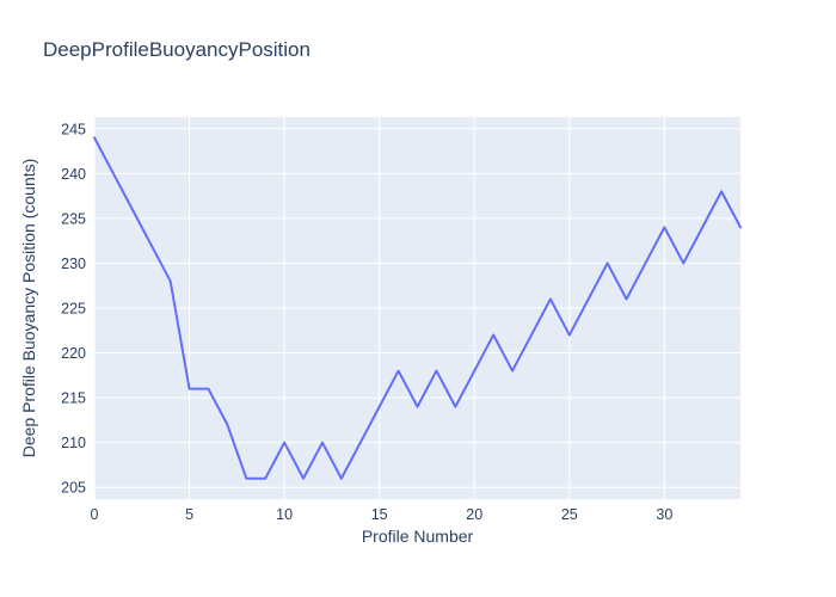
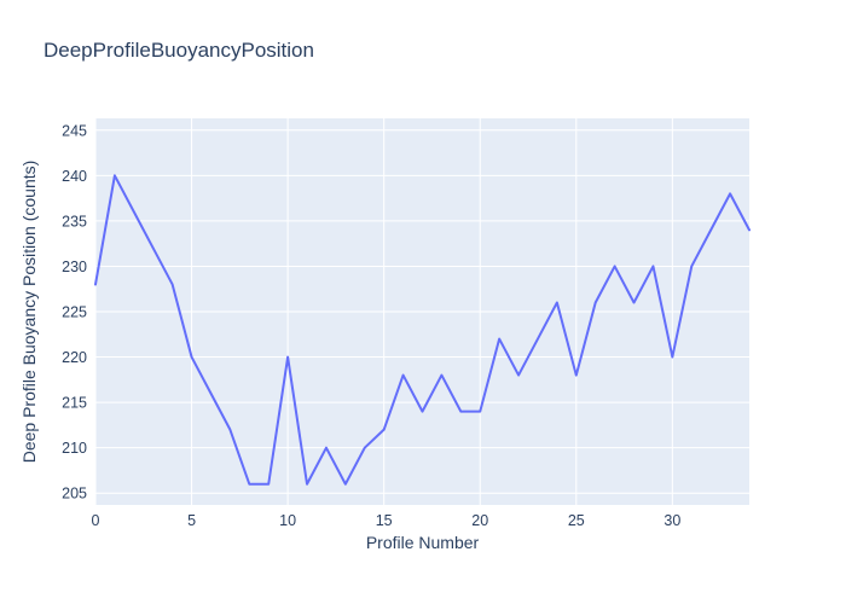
0: 244 -> 228
5: 216 -> 220
10: 210 -> 220
15: 214 -> 212
20: 218 -> 214
25: 222 -> 218
30: 234 -> 220
